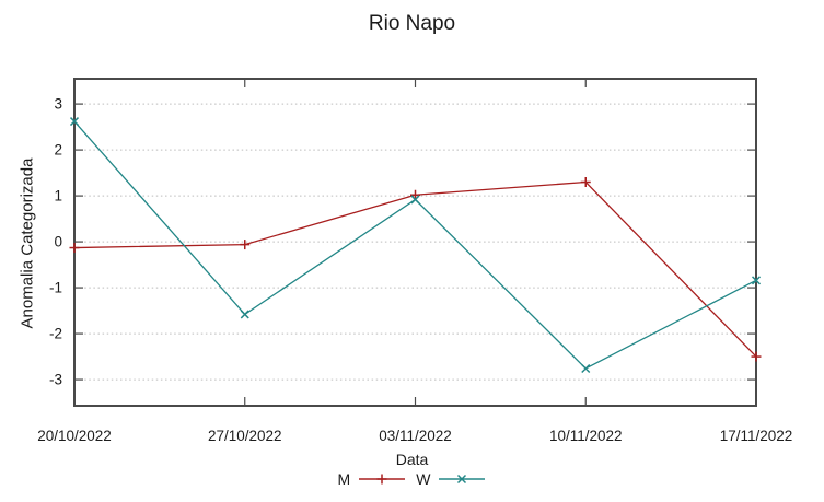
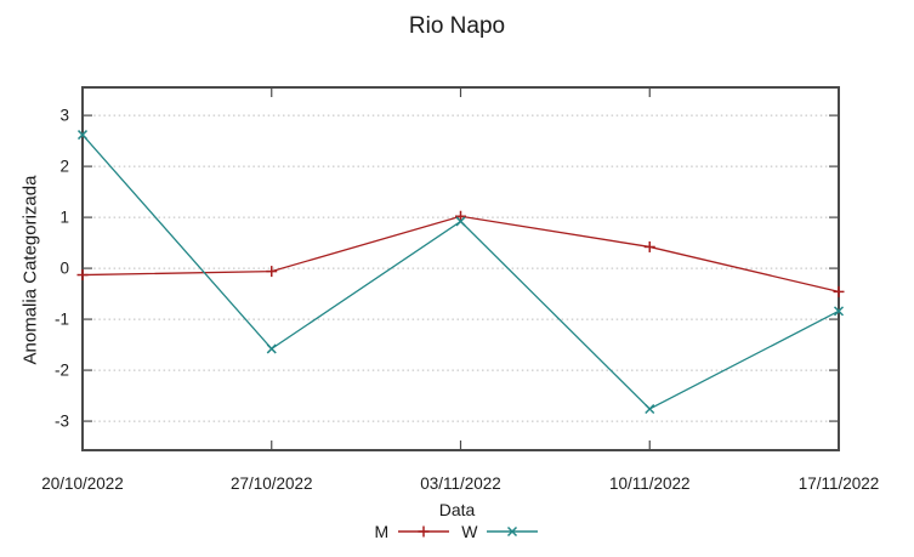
M/10/11/2022: 1.3 -> 0.4
M/17/11/2022: -2.5 -> -0.5
